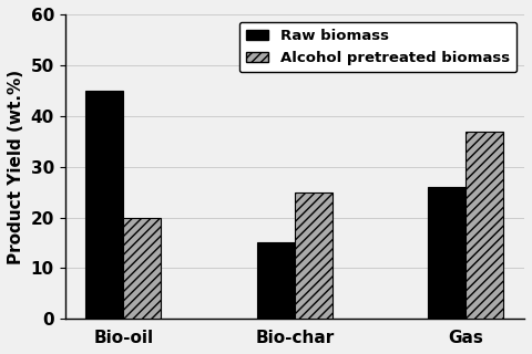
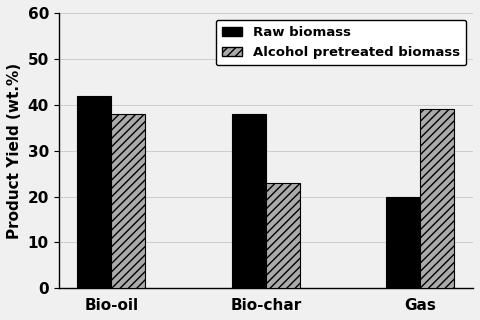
Raw biomass/Bio-oil: 45 -> 42
Alcohol pretreated biomass/Bio-oil: 20 -> 38
Raw biomass/Bio-char: 15 -> 38
Alcohol pretreated biomass/Bio-char: 25 -> 23
Raw biomass/Gas: 26 -> 20
Alcohol pretreated biomass/Gas: 37 -> 39
